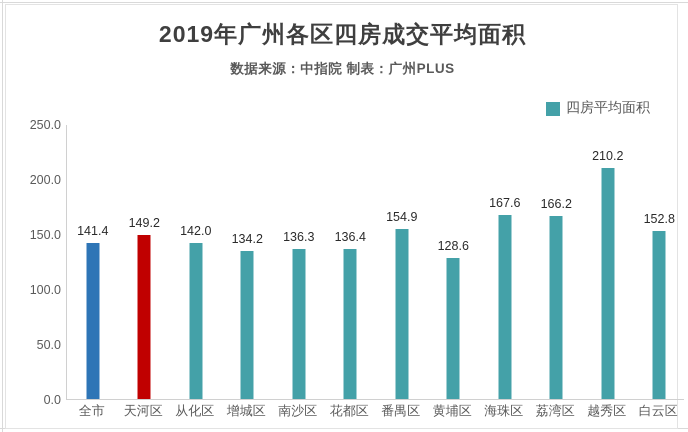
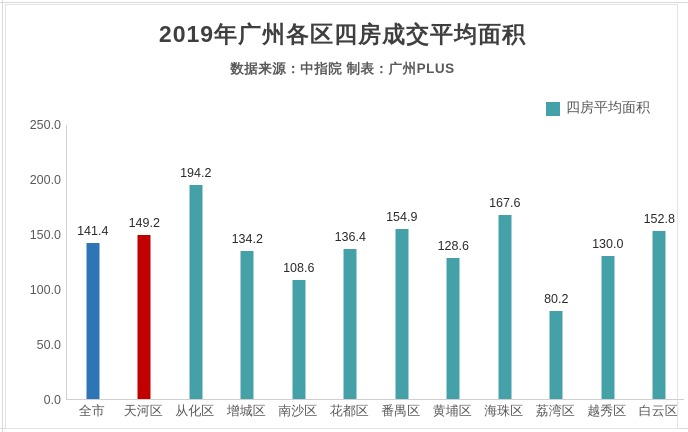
从化区: 142.0 -> 194.2
南沙区: 136.3 -> 108.6
荔湾区: 166.2 -> 80.2
越秀区: 210.2 -> 130.0
